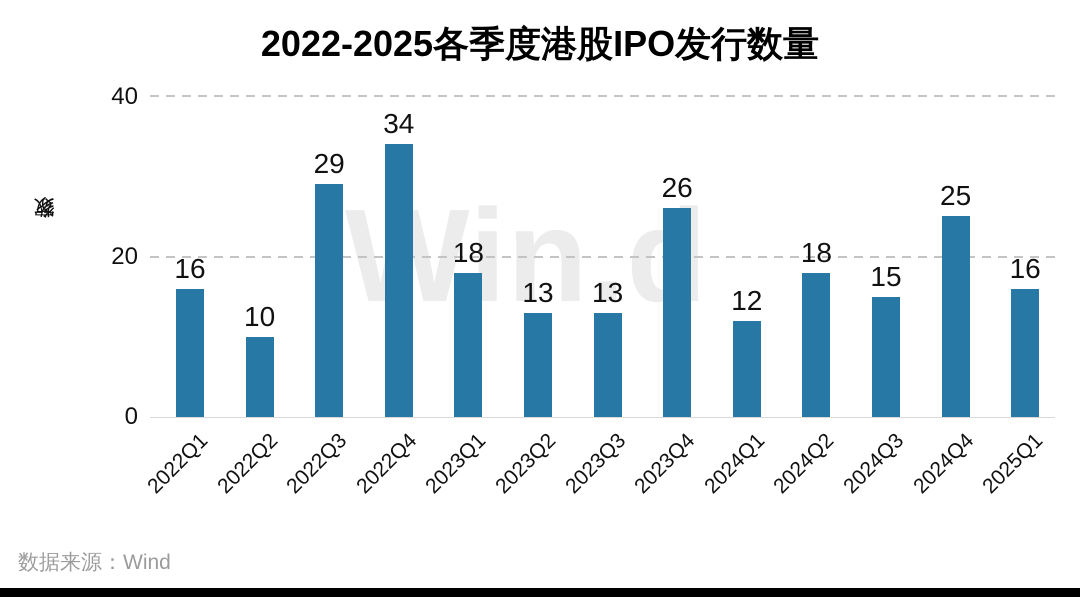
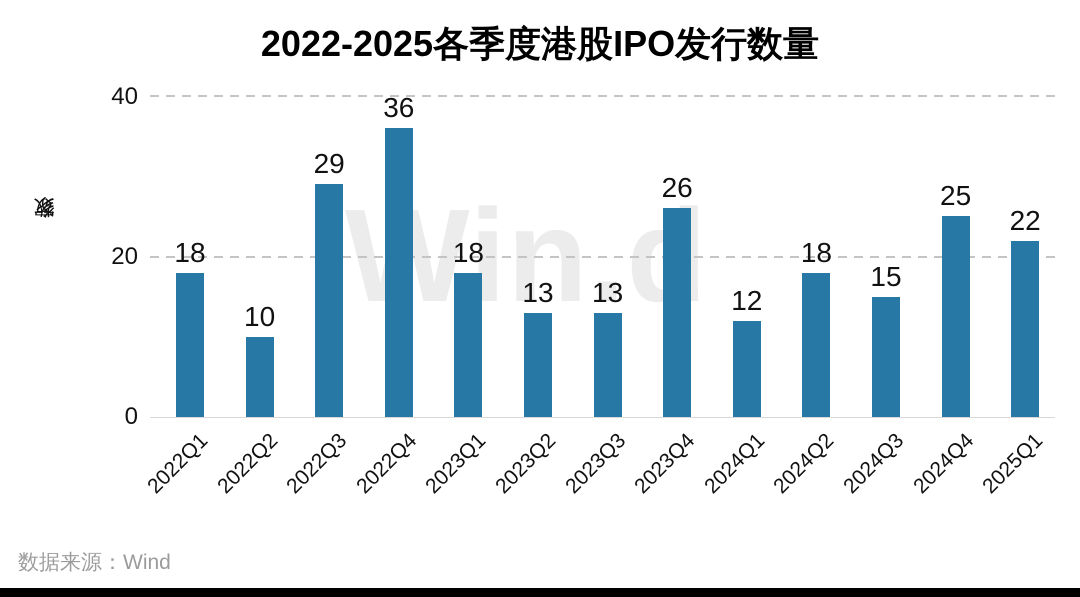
2022Q1: 16 -> 18
2022Q4: 34 -> 36
2025Q1: 16 -> 22
